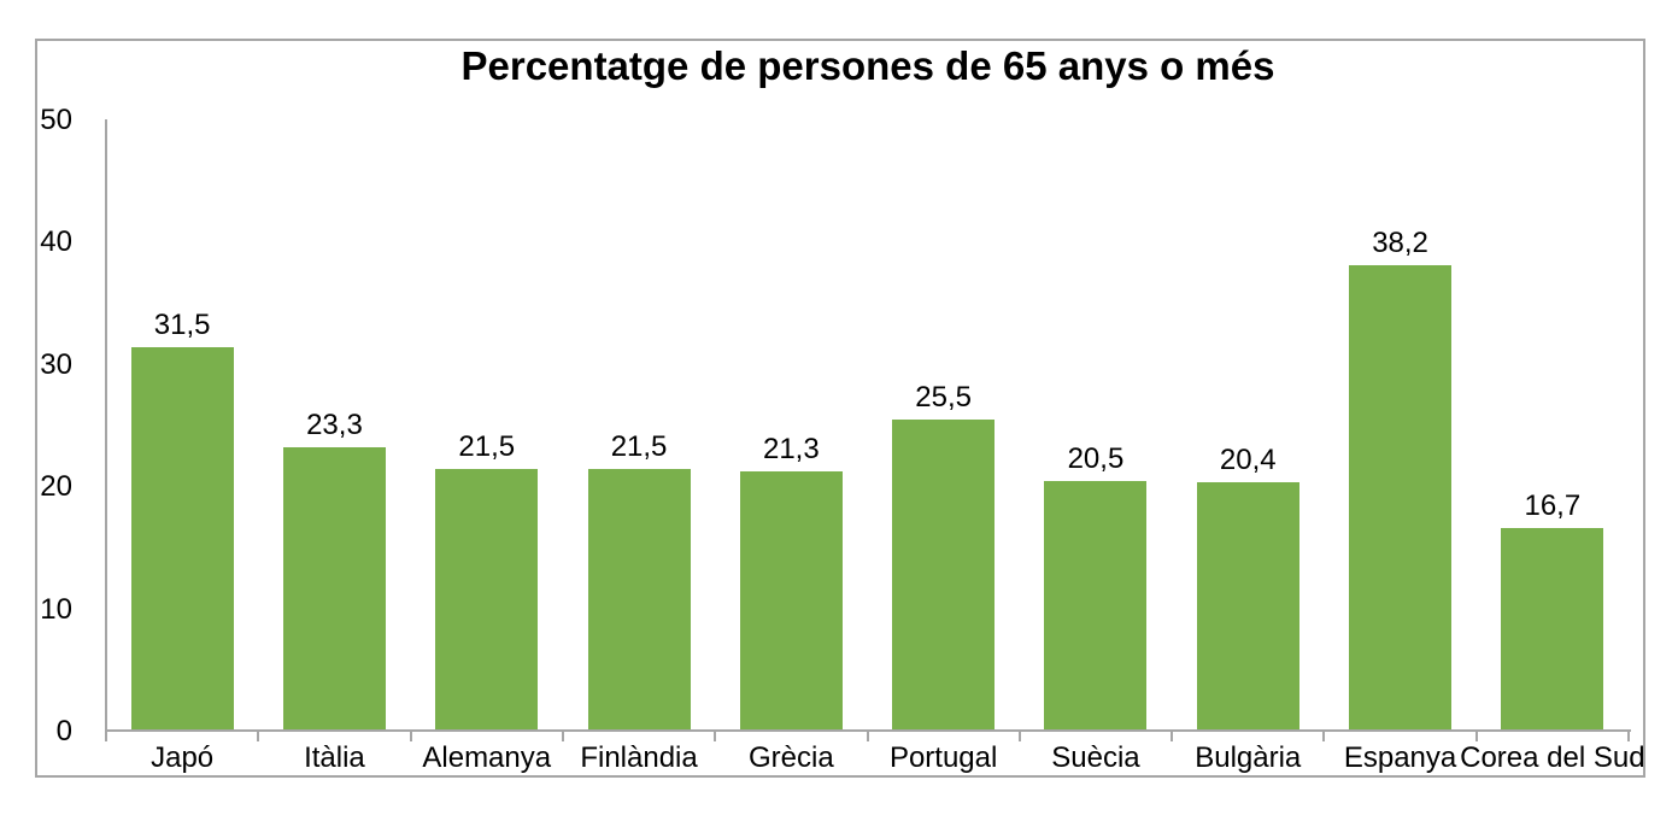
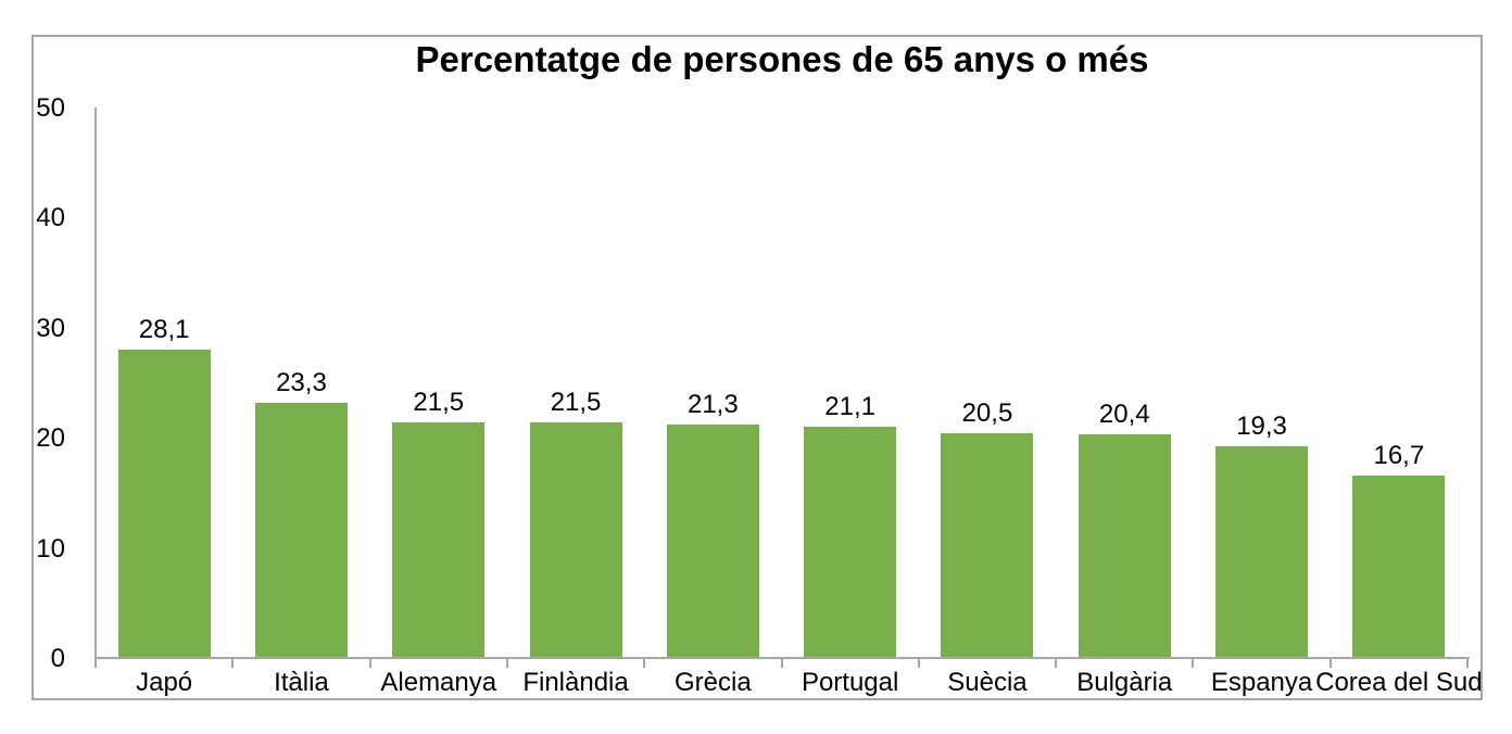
Japó: 31,5 -> 28,1
Portugal: 25,5 -> 21,1
Espanya: 38,2 -> 19,3
